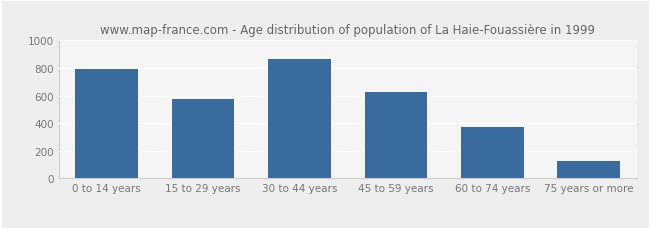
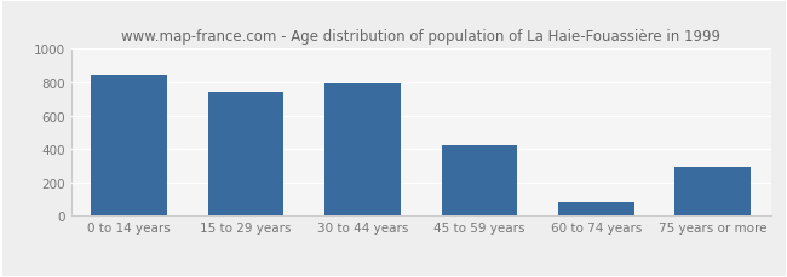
0 to 14 years: 790 -> 840
15 to 29 years: 570 -> 740
30 to 44 years: 870 -> 790
45 to 59 years: 620 -> 420
60 to 74 years: 380 -> 80
75 years or more: 120 -> 290
